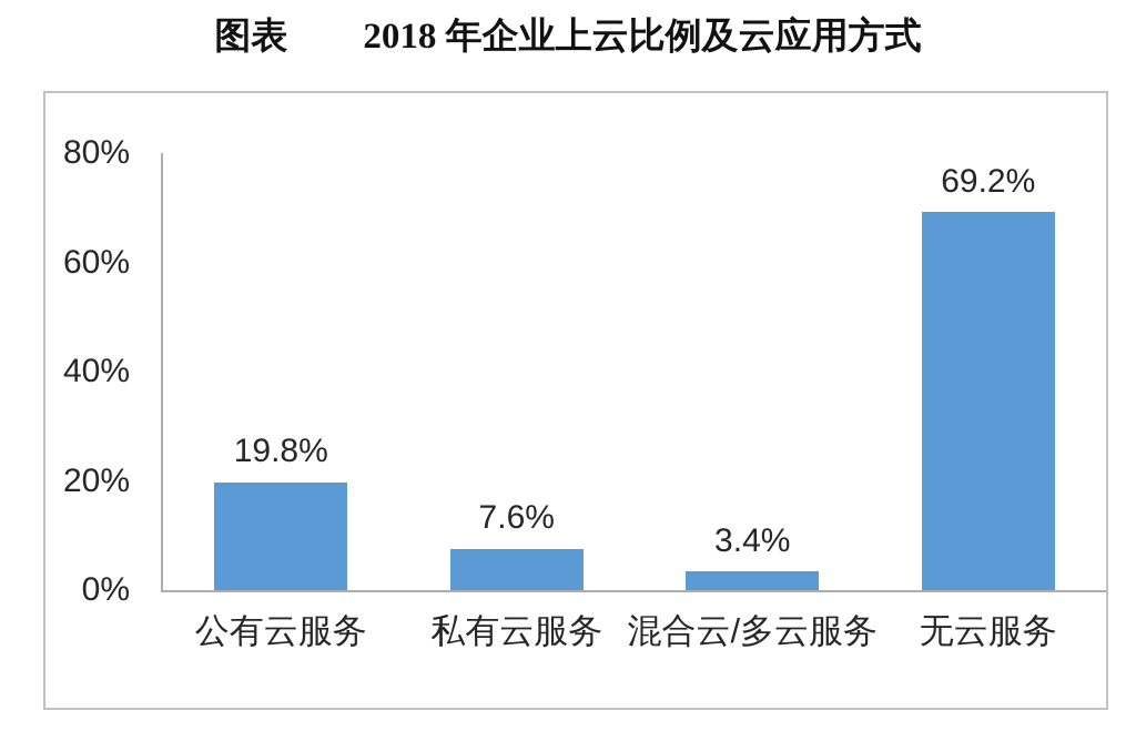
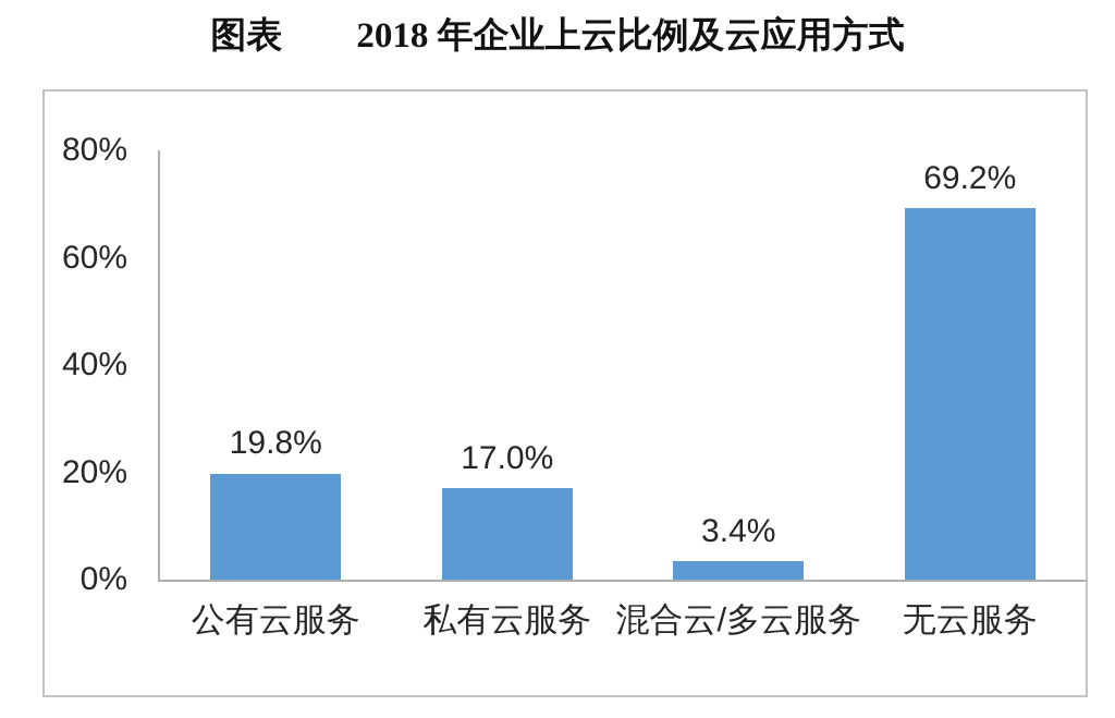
私有云服务: 7.6% -> 17.0%
